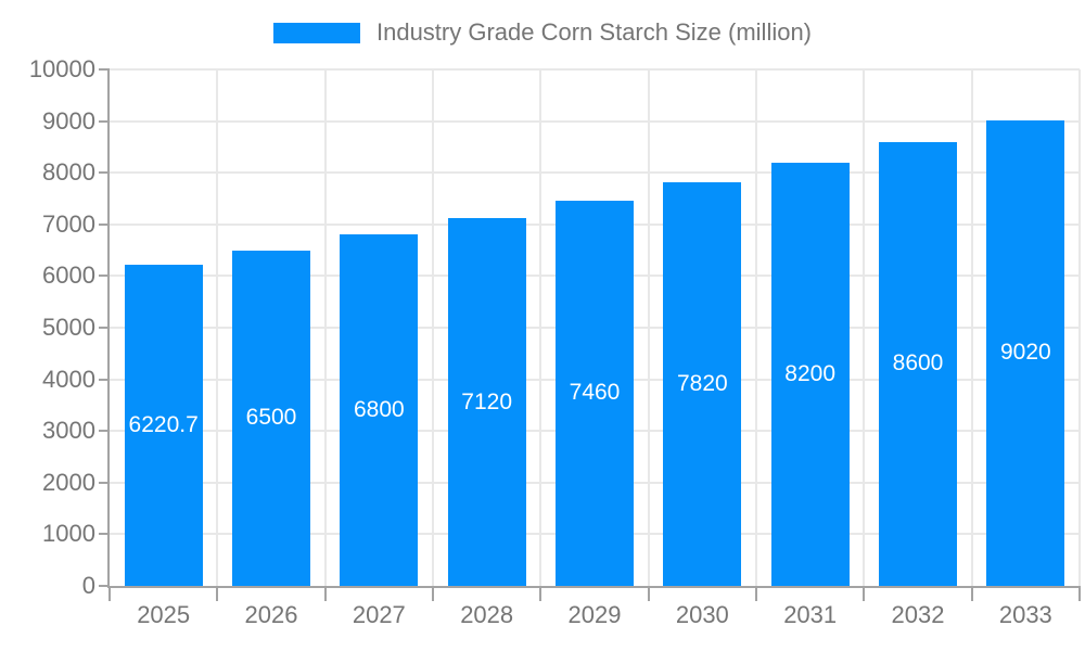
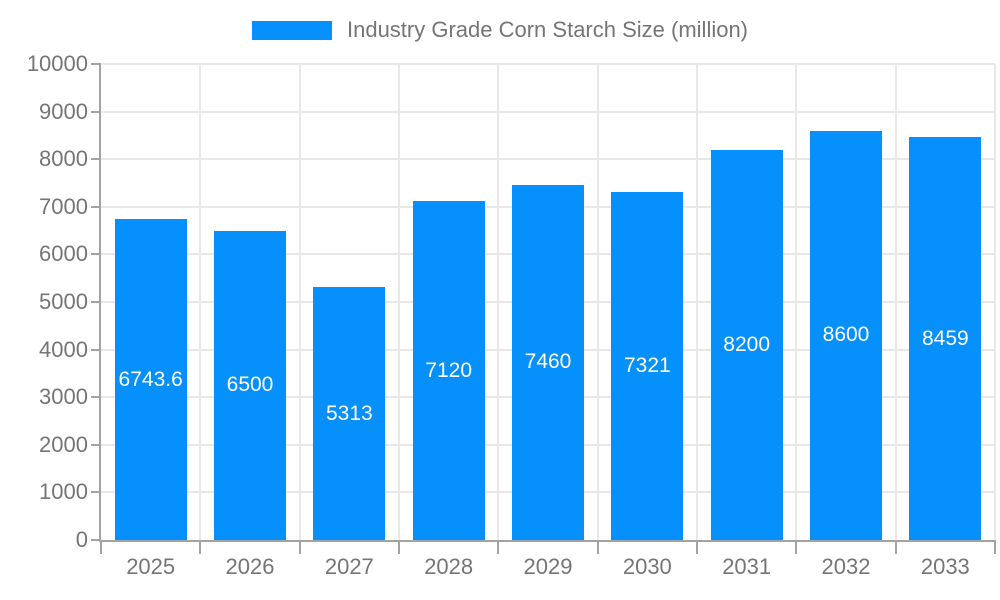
2025: 6220.7 -> 6743.6
2027: 6800 -> 5313
2030: 7820 -> 7321
2033: 9020 -> 8459
